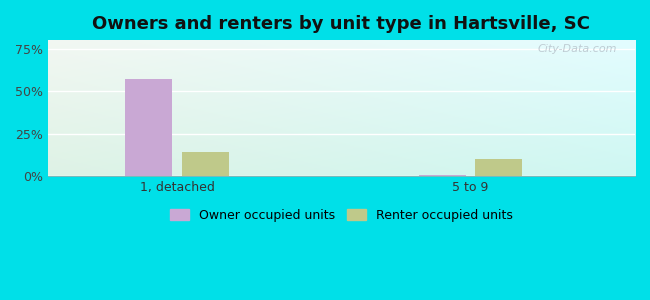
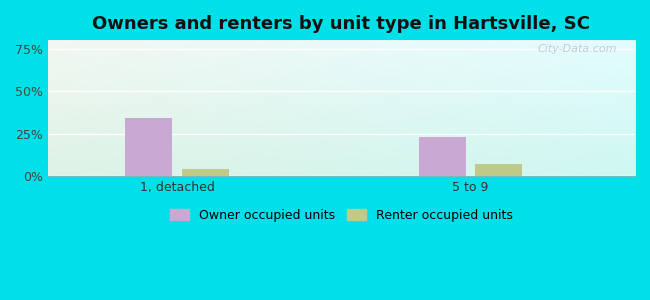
Owner occupied units/1, detached: 57% -> 34%
Renter occupied units/1, detached: 14% -> 4%
Owner occupied units/5 to 9: 1% -> 23%
Renter occupied units/5 to 9: 10% -> 7%
